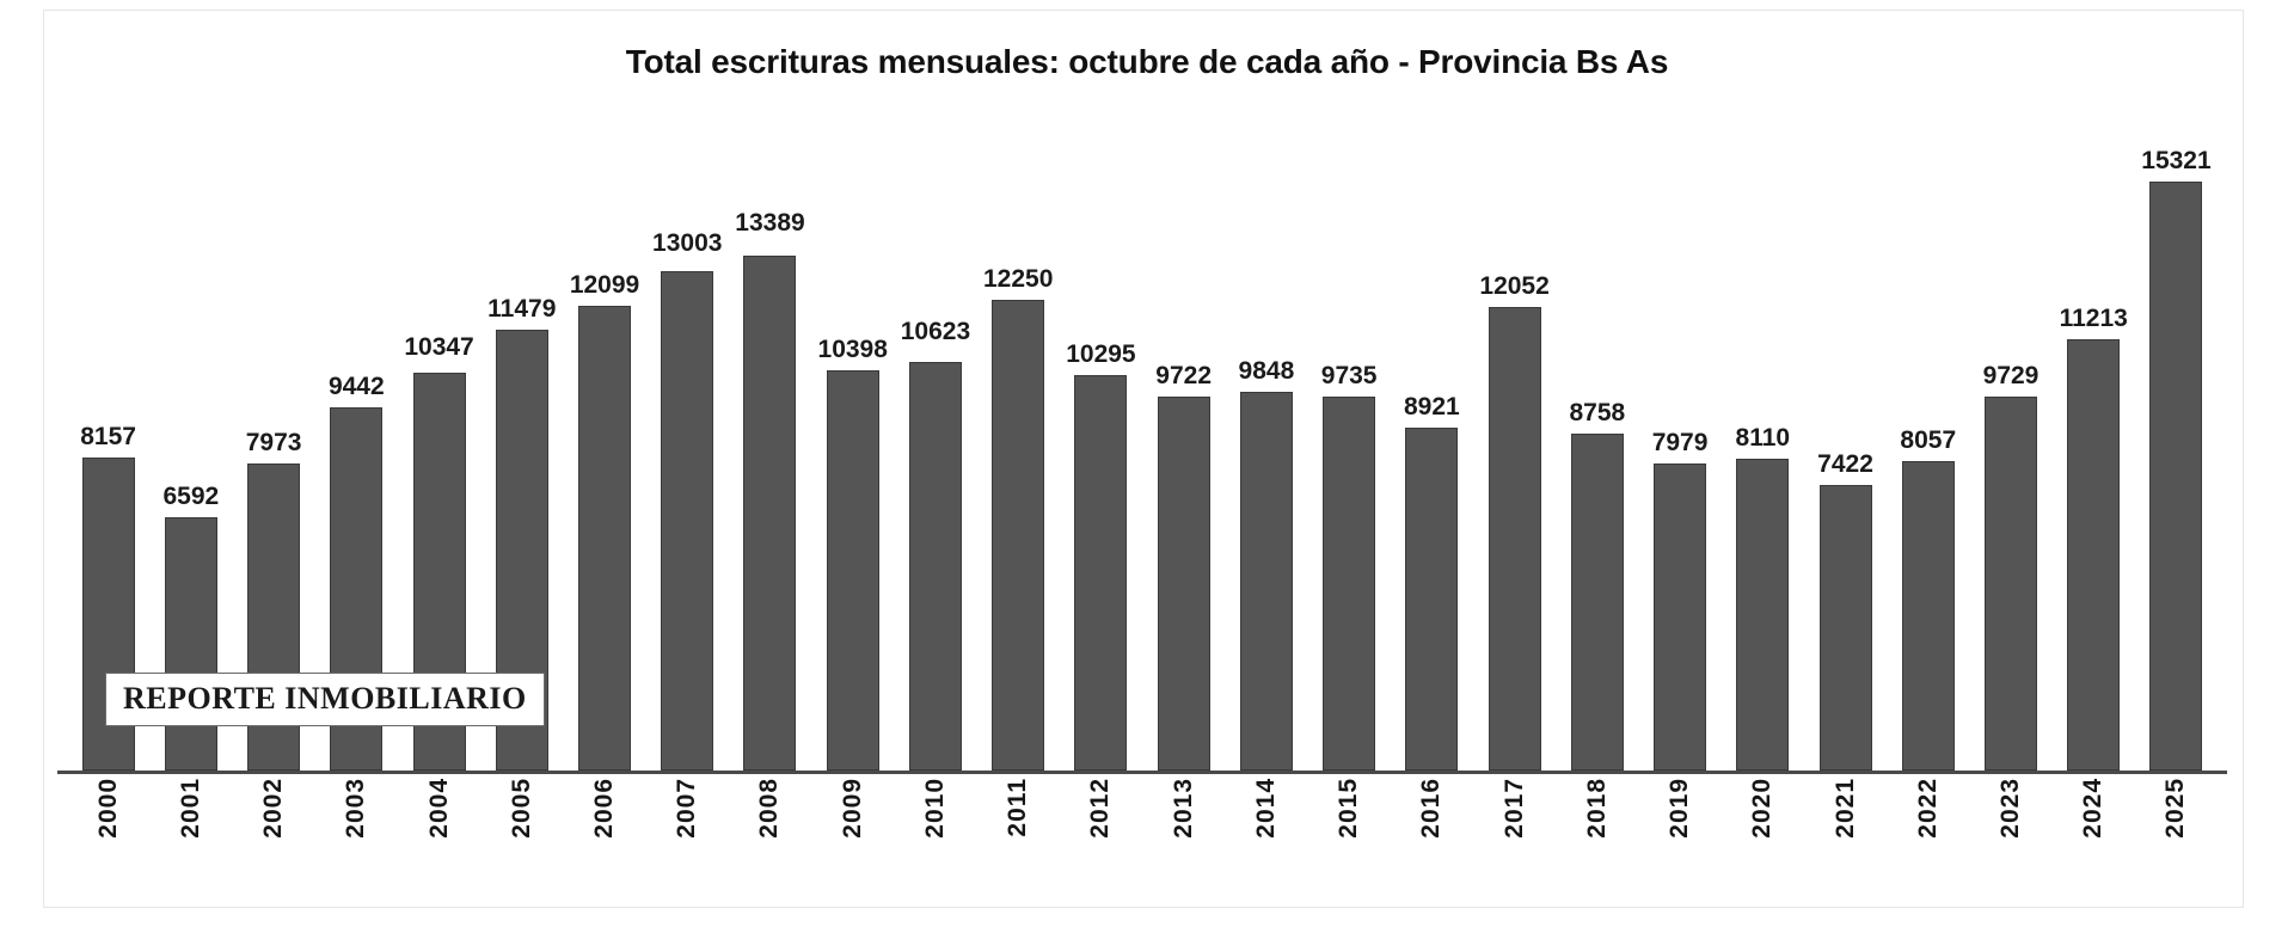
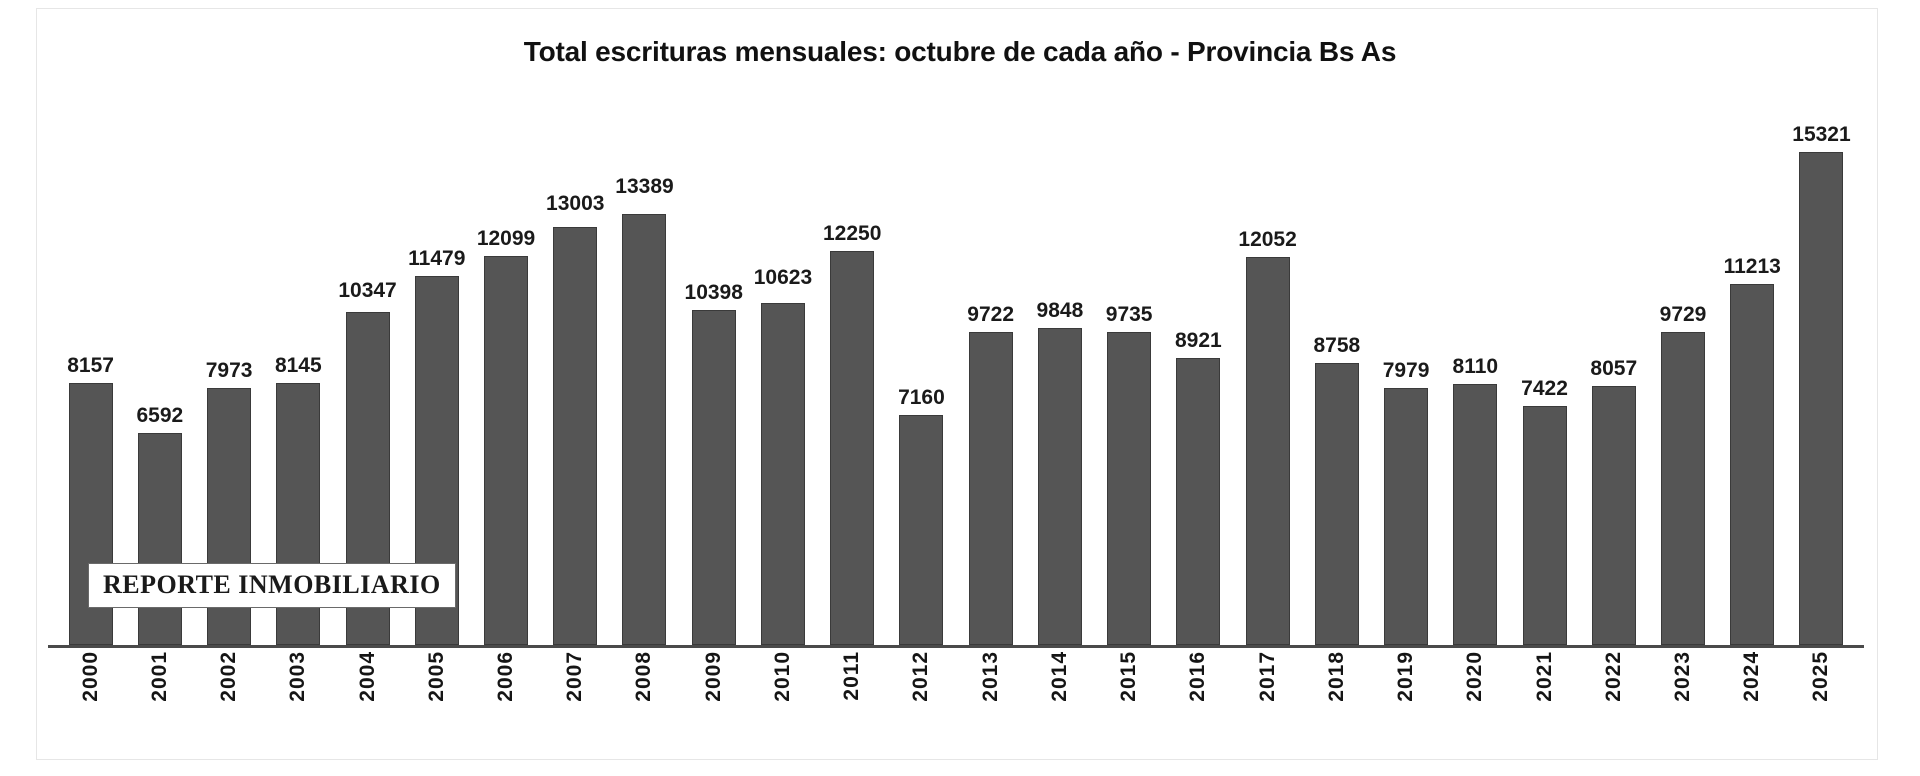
2003: 9442 -> 8145
2012: 10295 -> 7160
